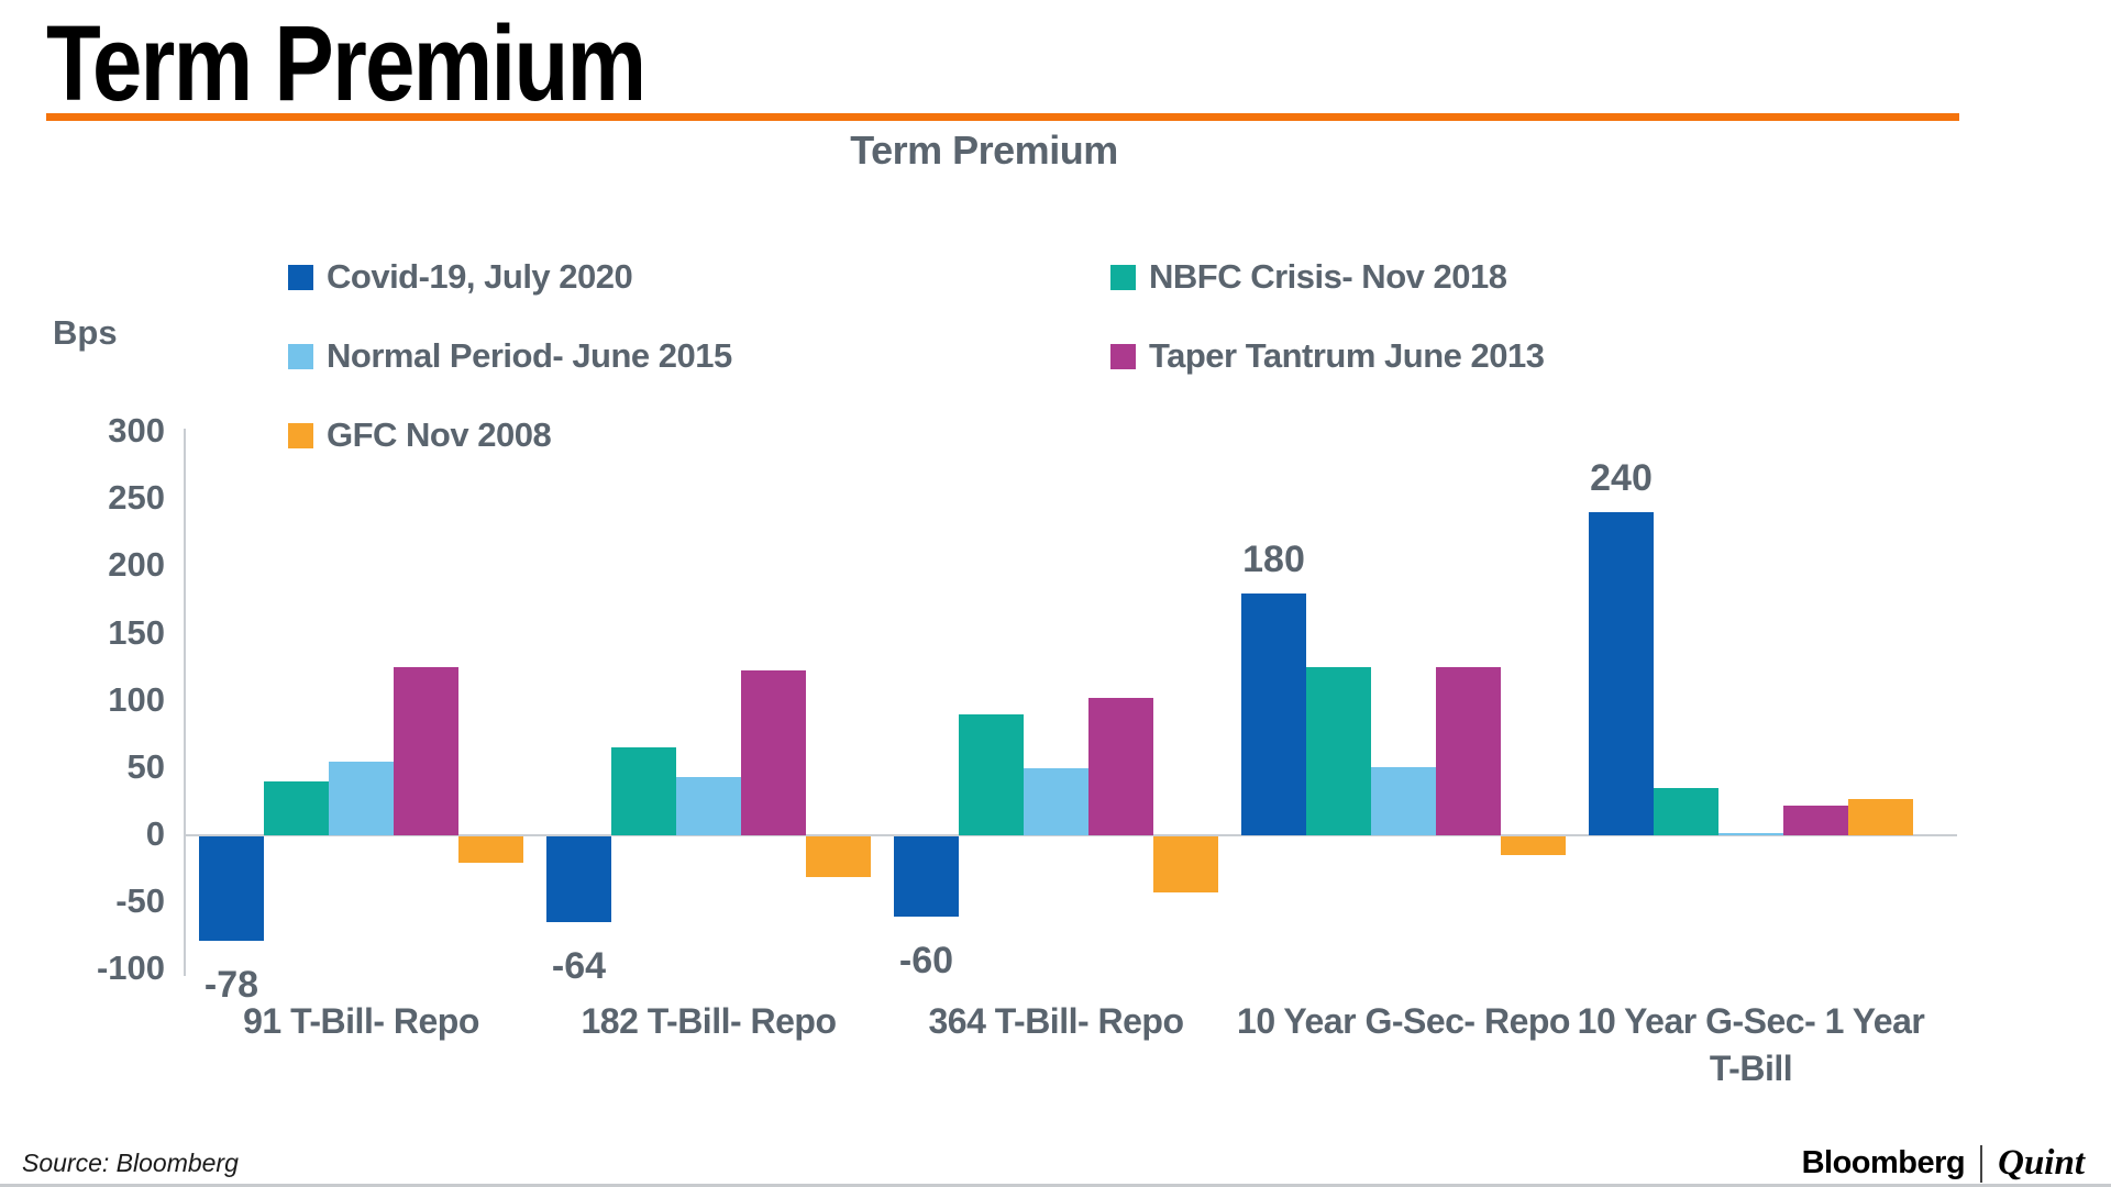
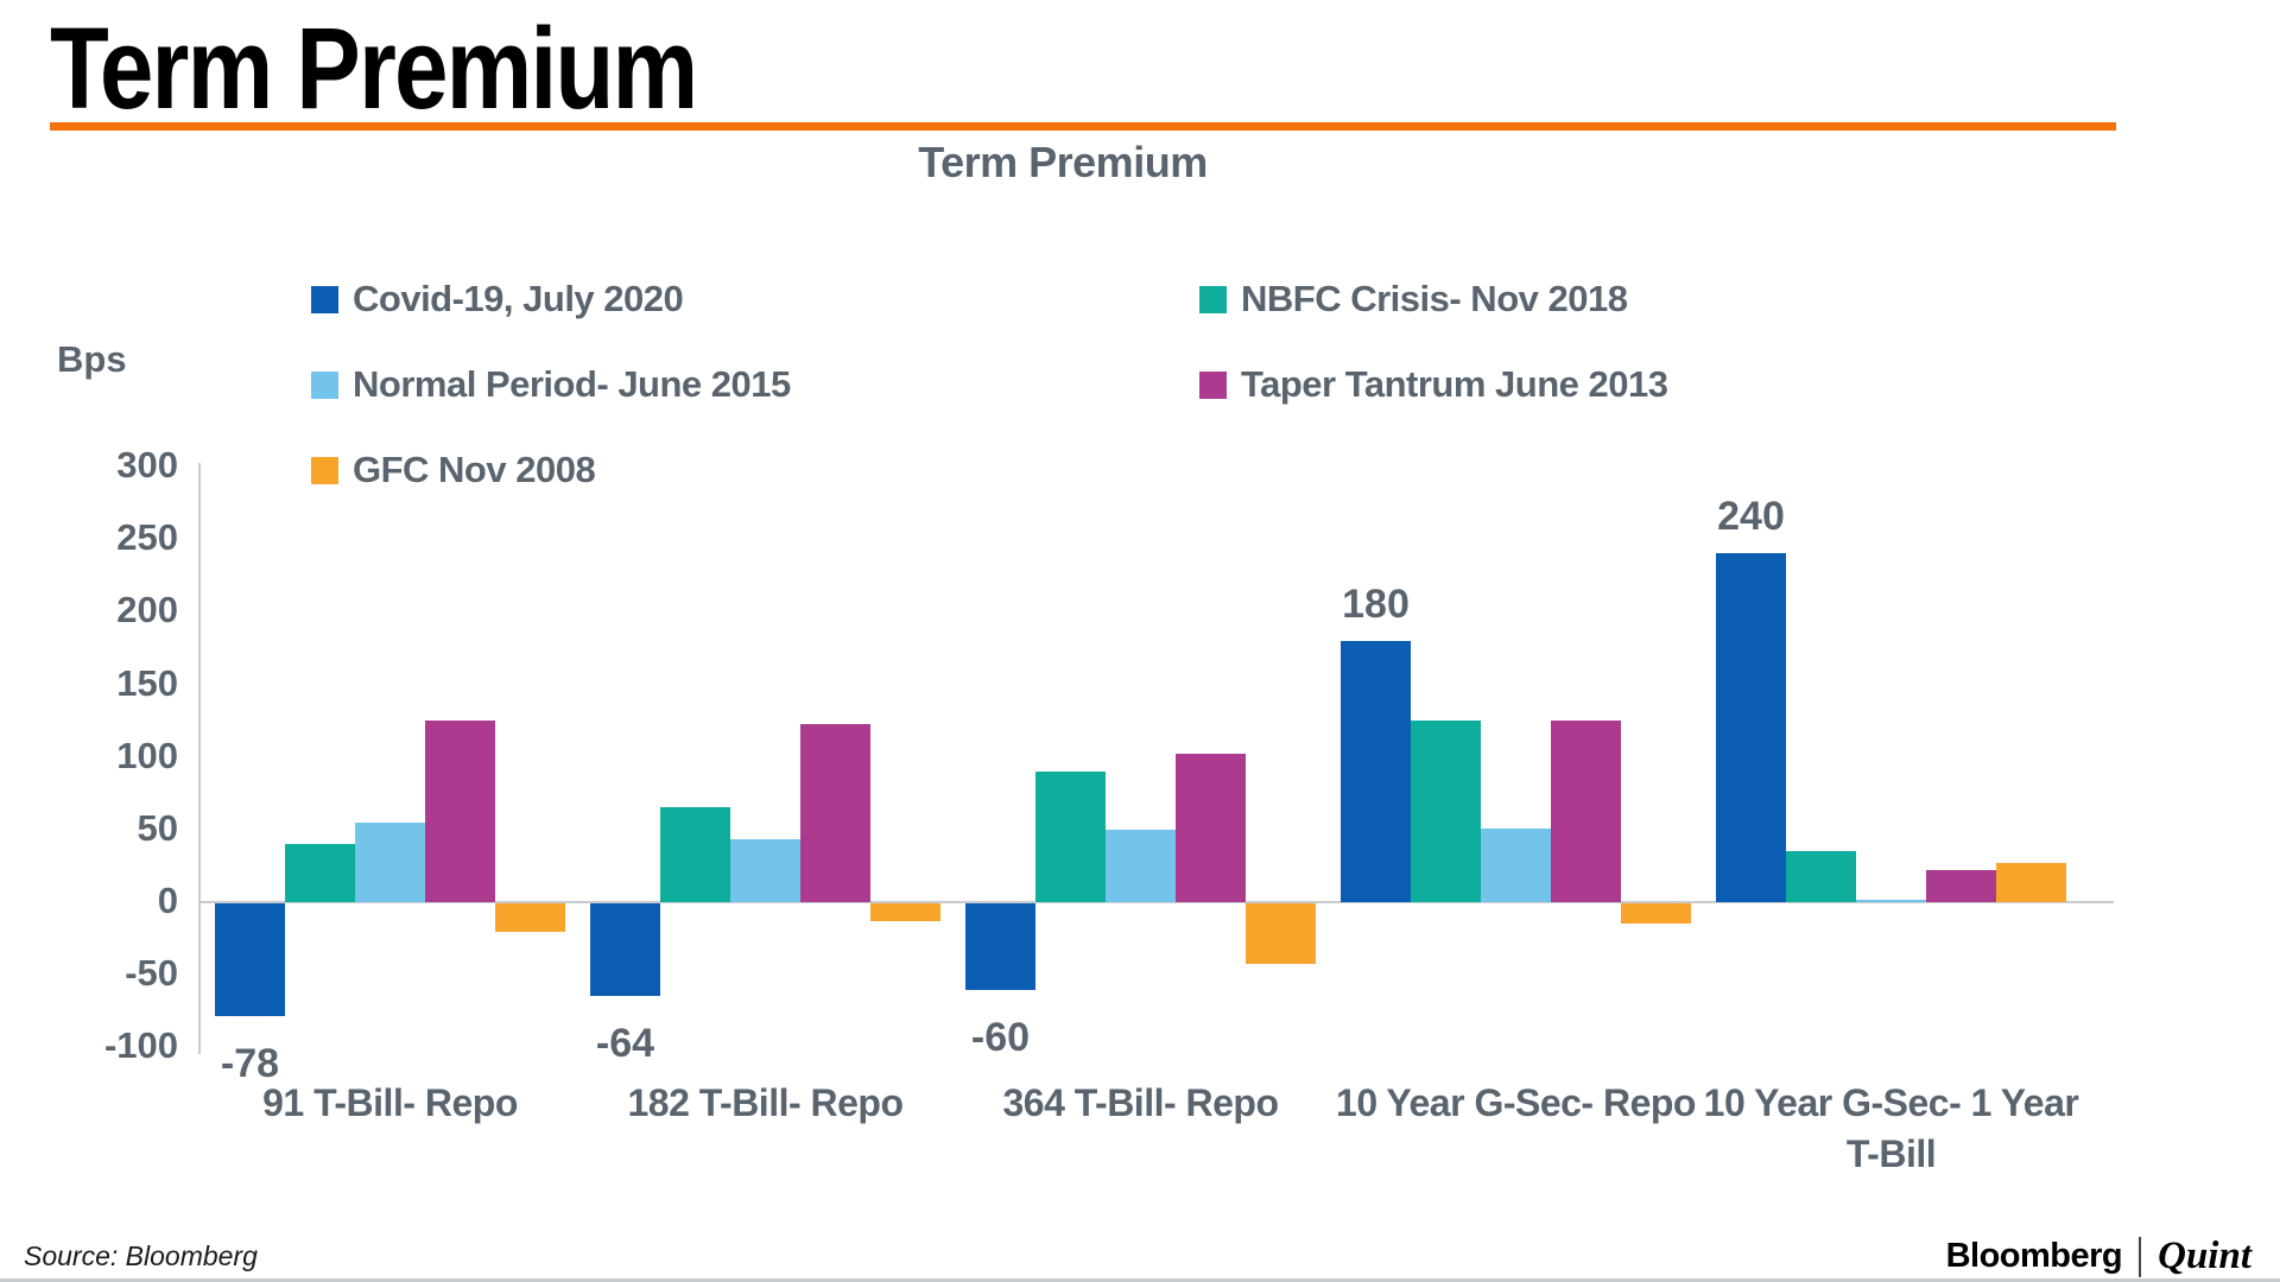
GFC Nov 2008/182 T-Bill- Repo: -30 -> -12
